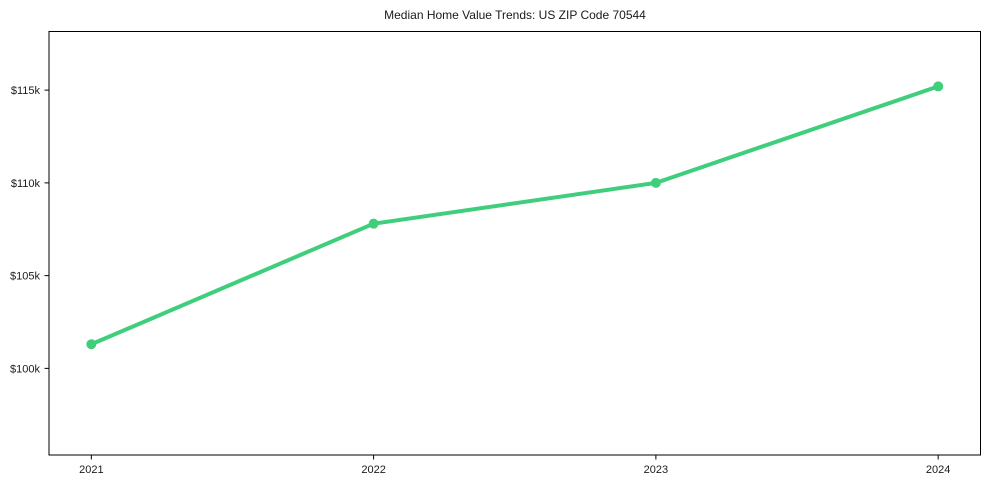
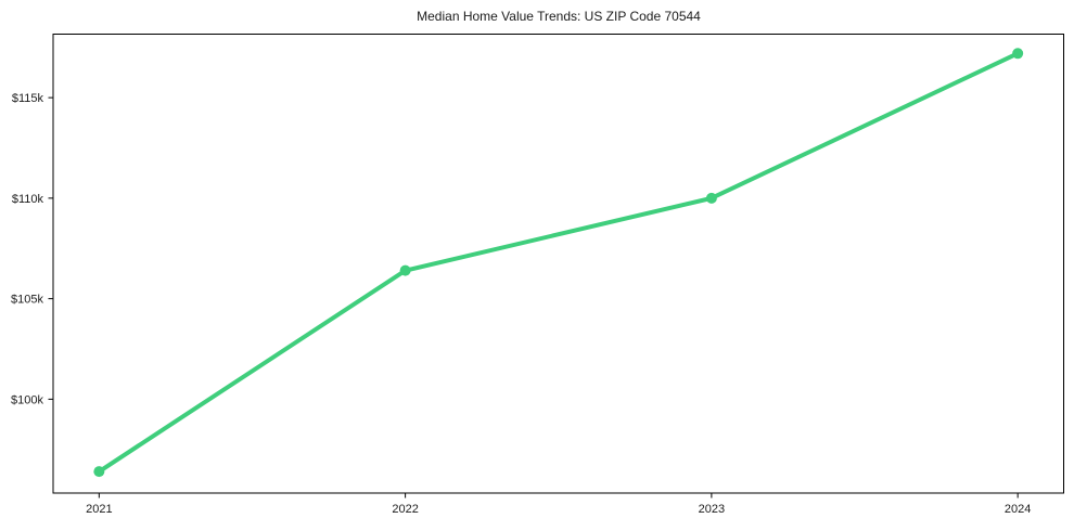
2021: $101.3k -> $96.4k
2022: $107.8k -> $106.4k
2024: $115.2k -> $117.2k
